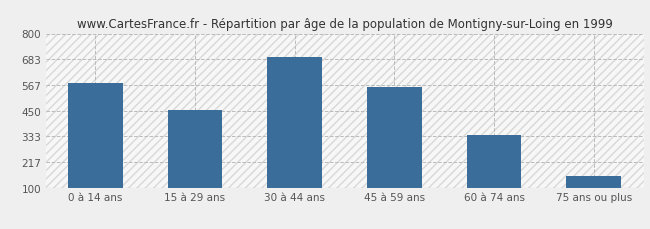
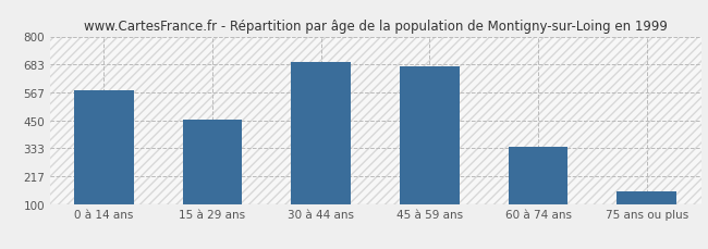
45 à 59 ans: 555 -> 675
